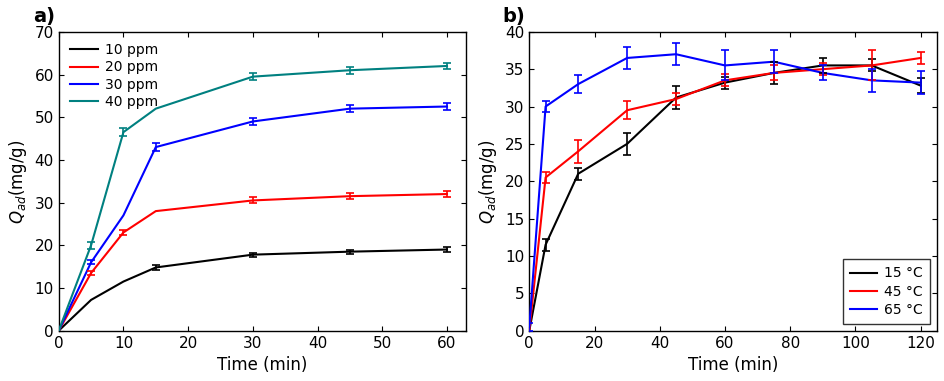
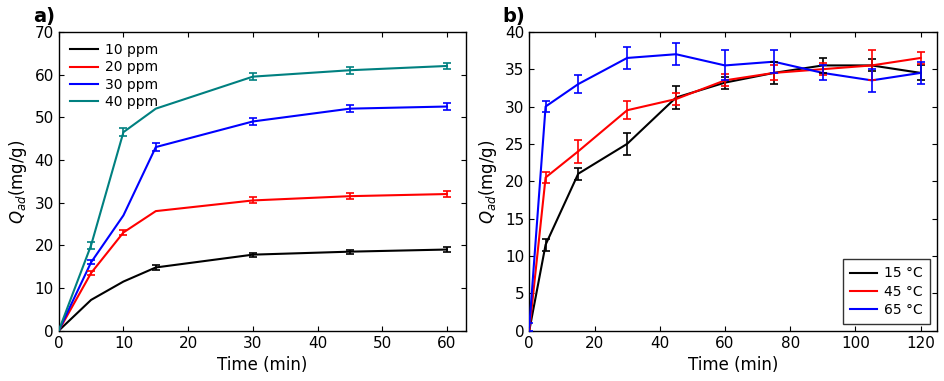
15 °C/120: 32.8 -> 34.5
65 °C/120: 33.2 -> 34.5
